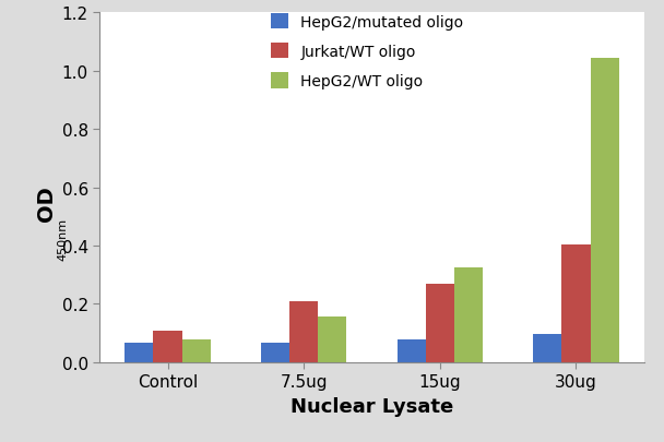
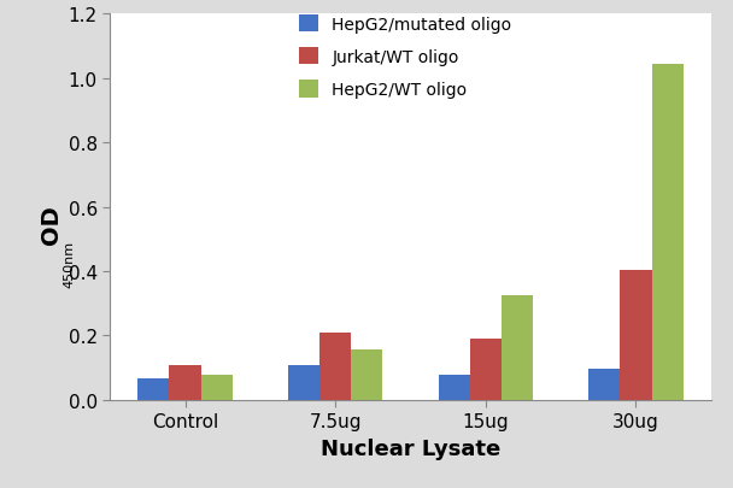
HepG2/mutated oligo/7.5ug: 0.068 -> 0.110
Jurkat/WT oligo/15ug: 0.268 -> 0.190
